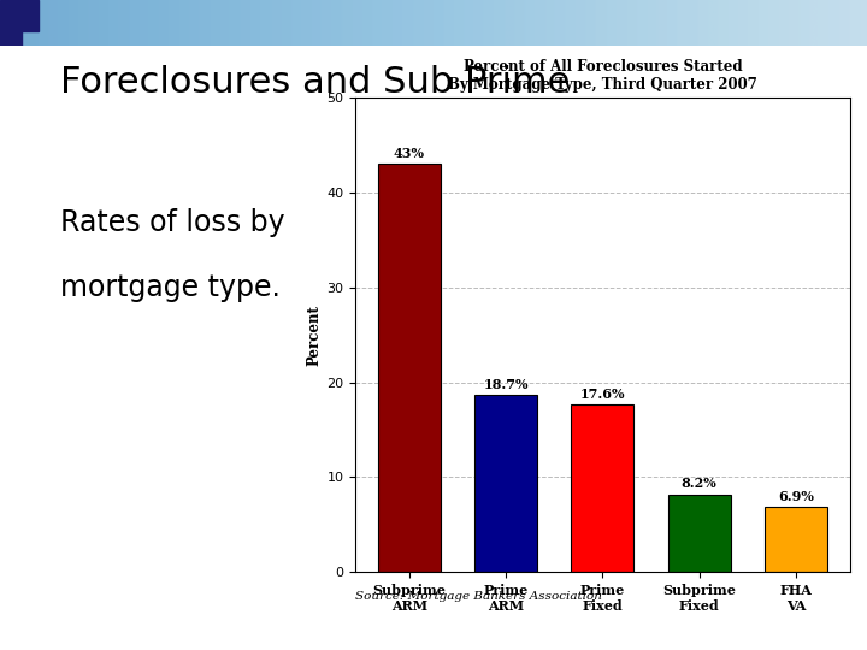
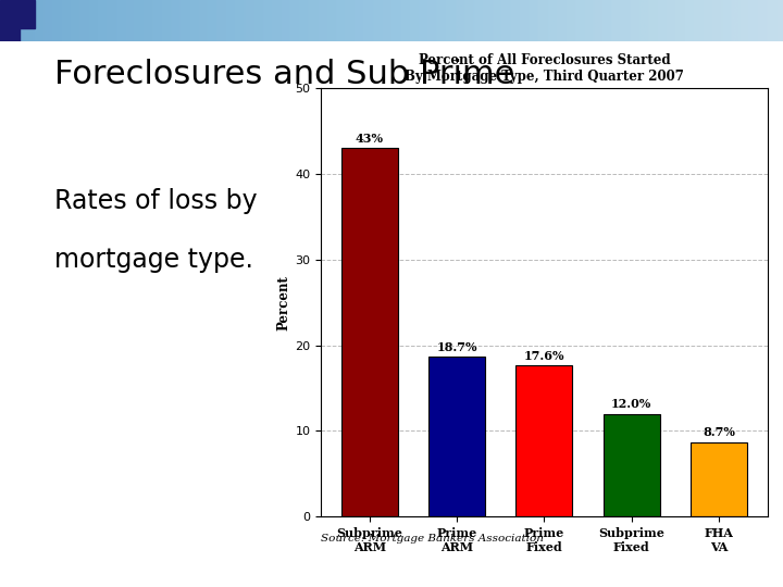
Subprime Fixed: 8.2% -> 12.0%
FHA VA: 6.9% -> 8.7%
